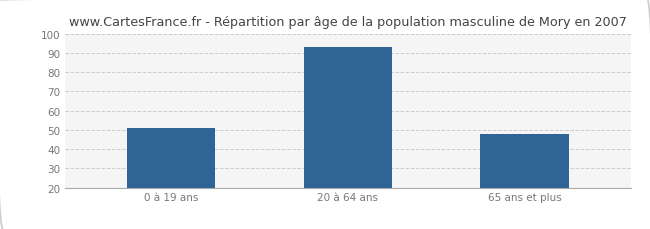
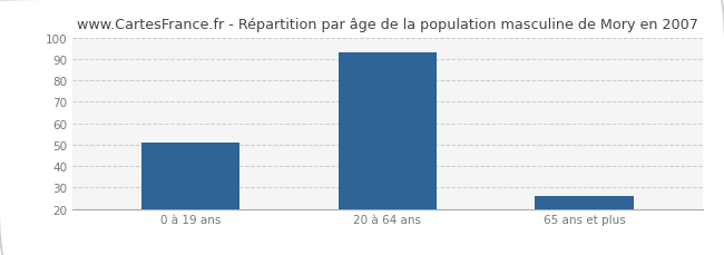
65 ans et plus: 48 -> 26
